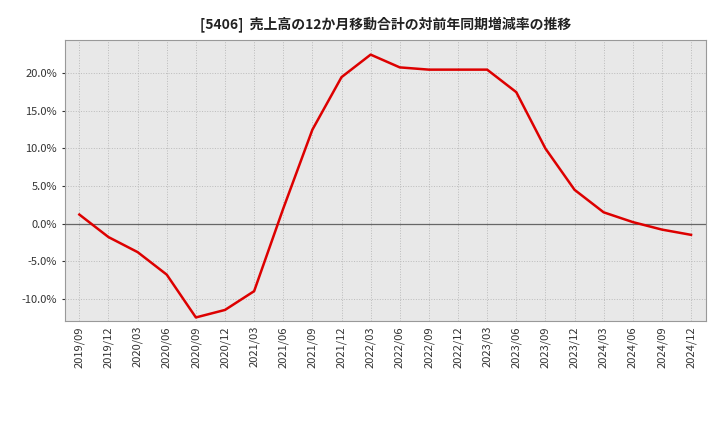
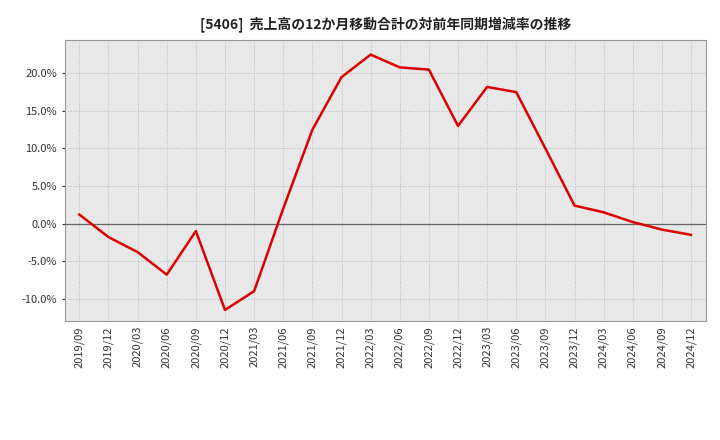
2020/09: -12.5% -> -1.0%
2022/12: 20.5% -> 13.0%
2023/03: 20.5% -> 18.2%
2023/12: 4.5% -> 2.4%
